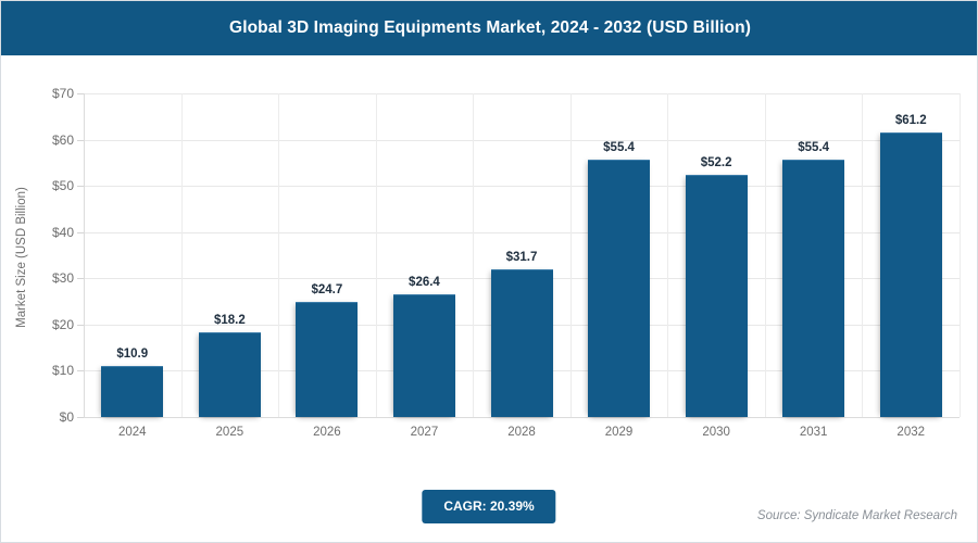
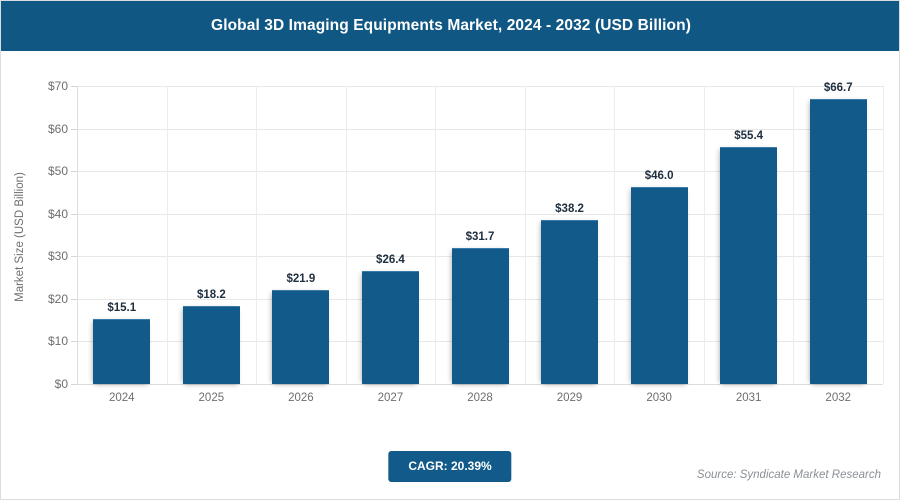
2024: $10.9 -> $15.1
2026: $24.7 -> $21.9
2029: $55.4 -> $38.2
2030: $52.2 -> $46.0
2032: $61.2 -> $66.7
